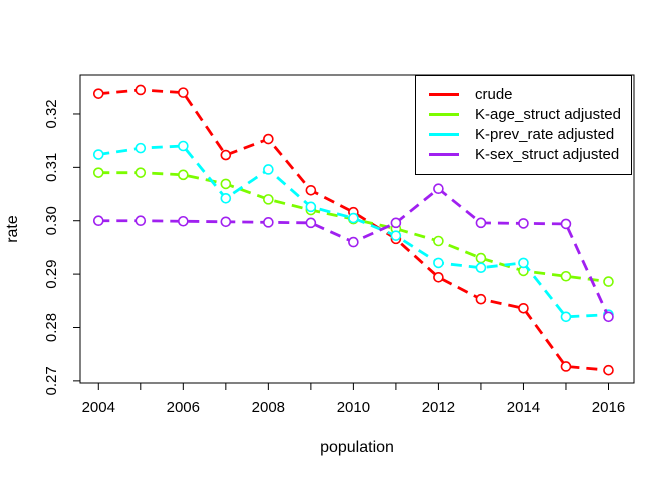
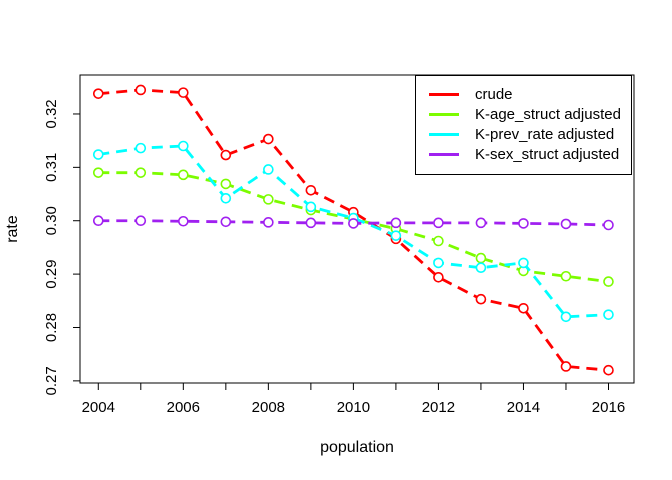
K-sex_struct adjusted/2010: 0.296 -> 0.299
K-sex_struct adjusted/2012: 0.306 -> 0.300
K-sex_struct adjusted/2016: 0.282 -> 0.299
